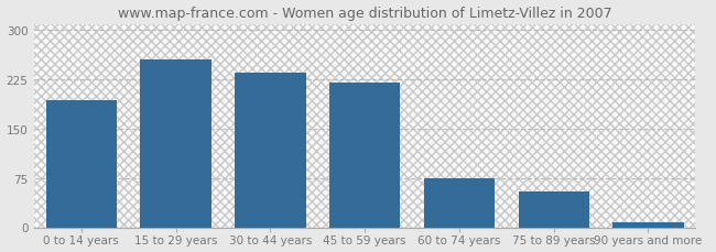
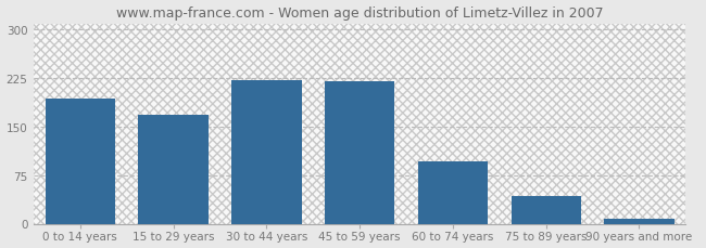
15 to 29 years: 256 -> 168
30 to 44 years: 236 -> 222
60 to 74 years: 74 -> 97
75 to 89 years: 54 -> 43
